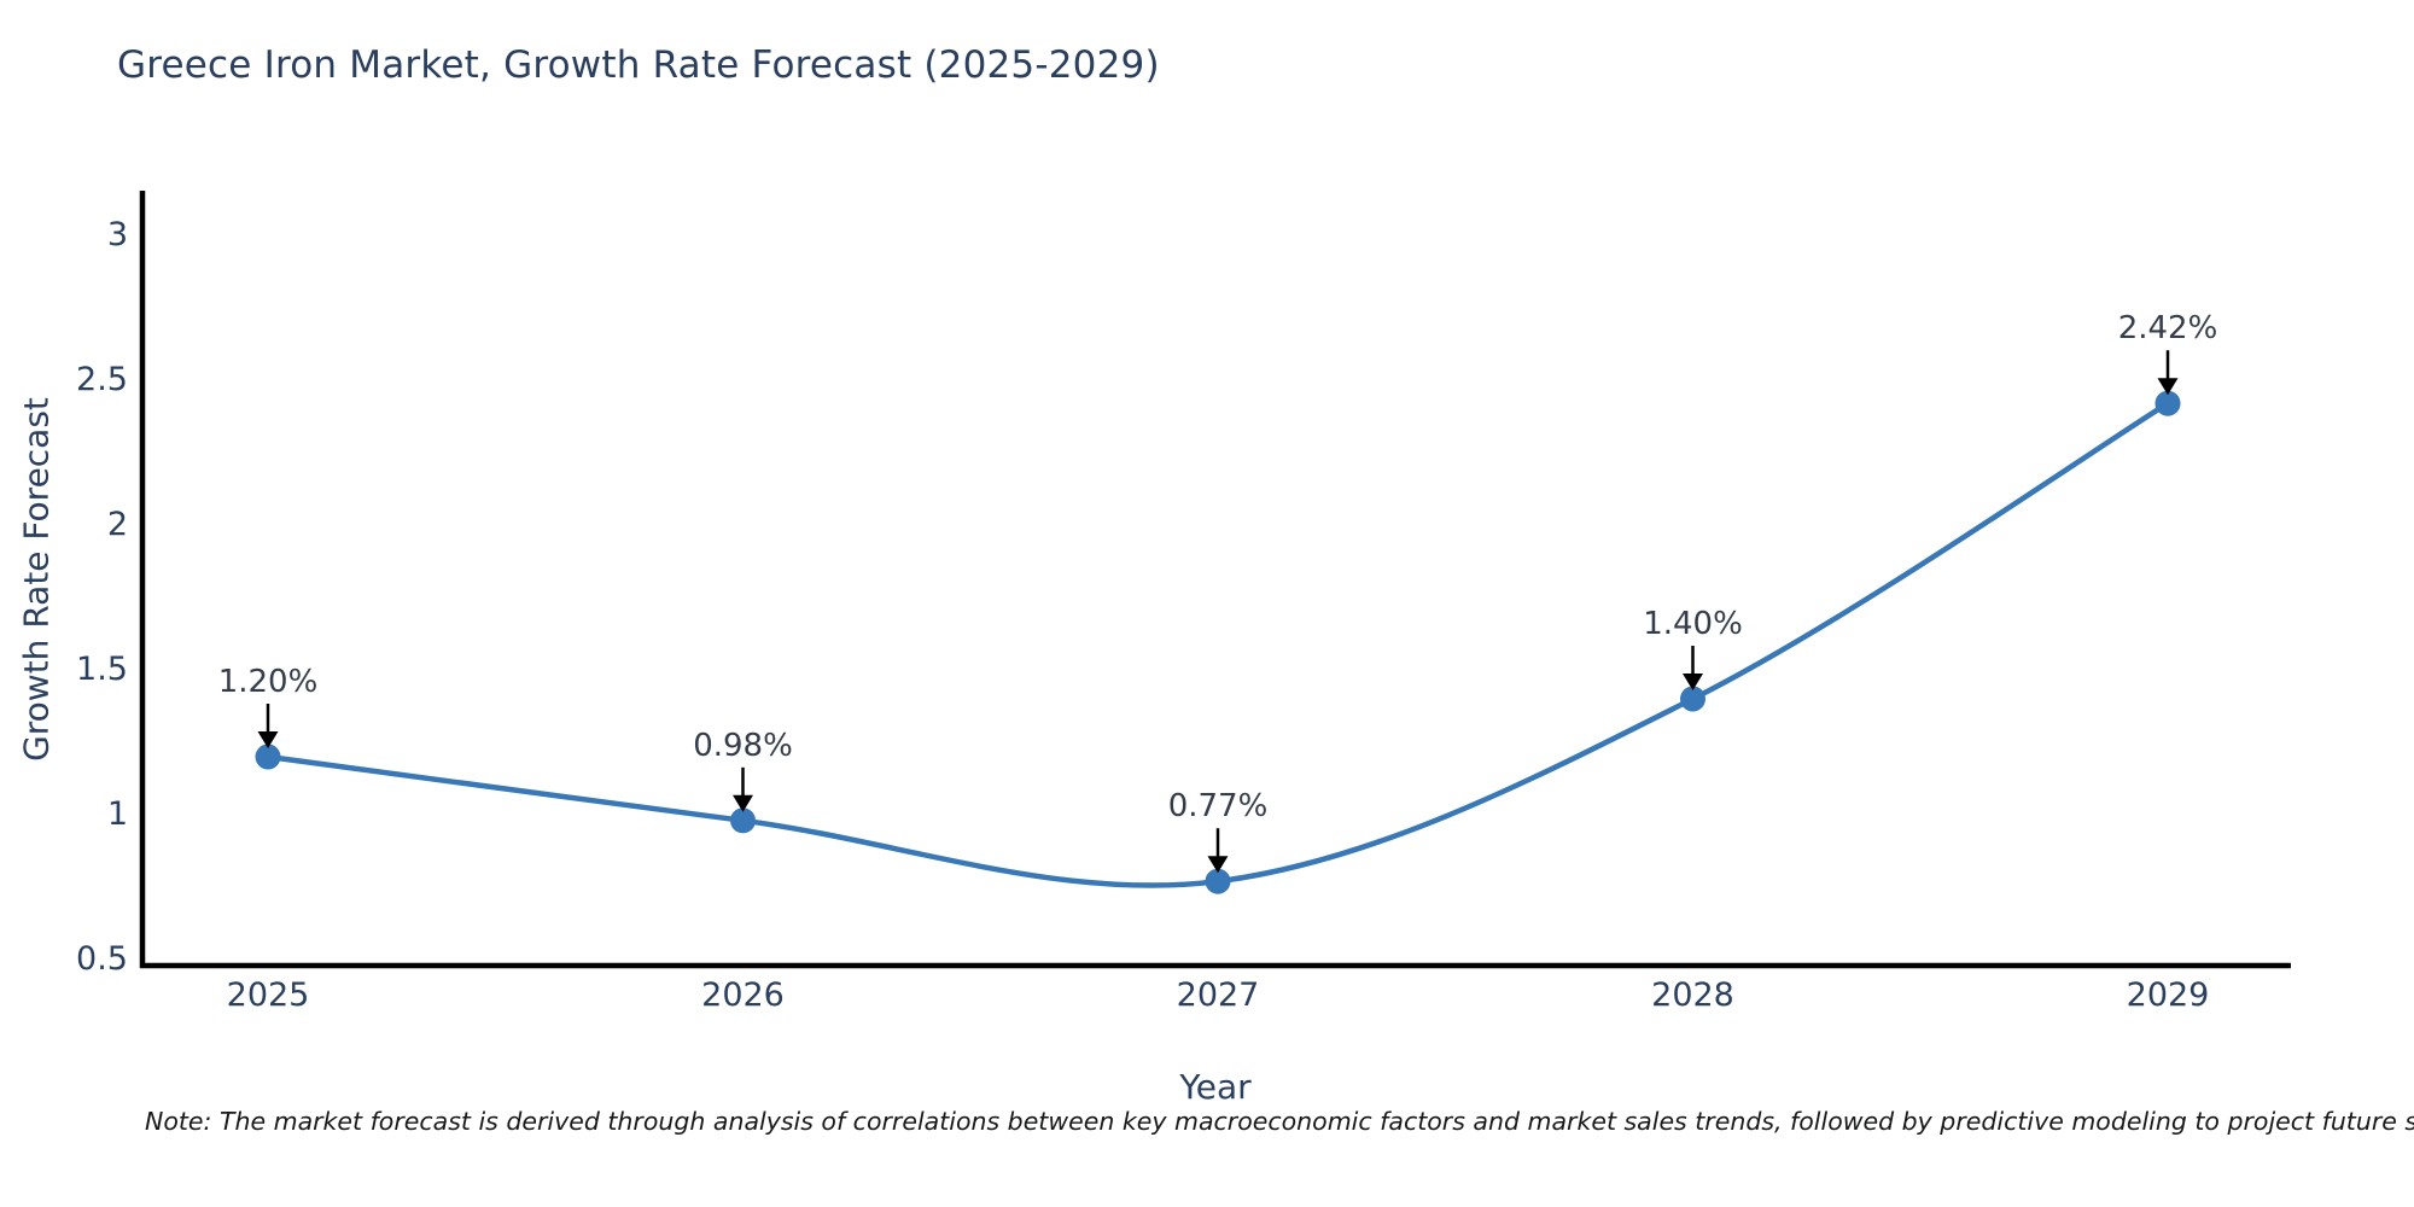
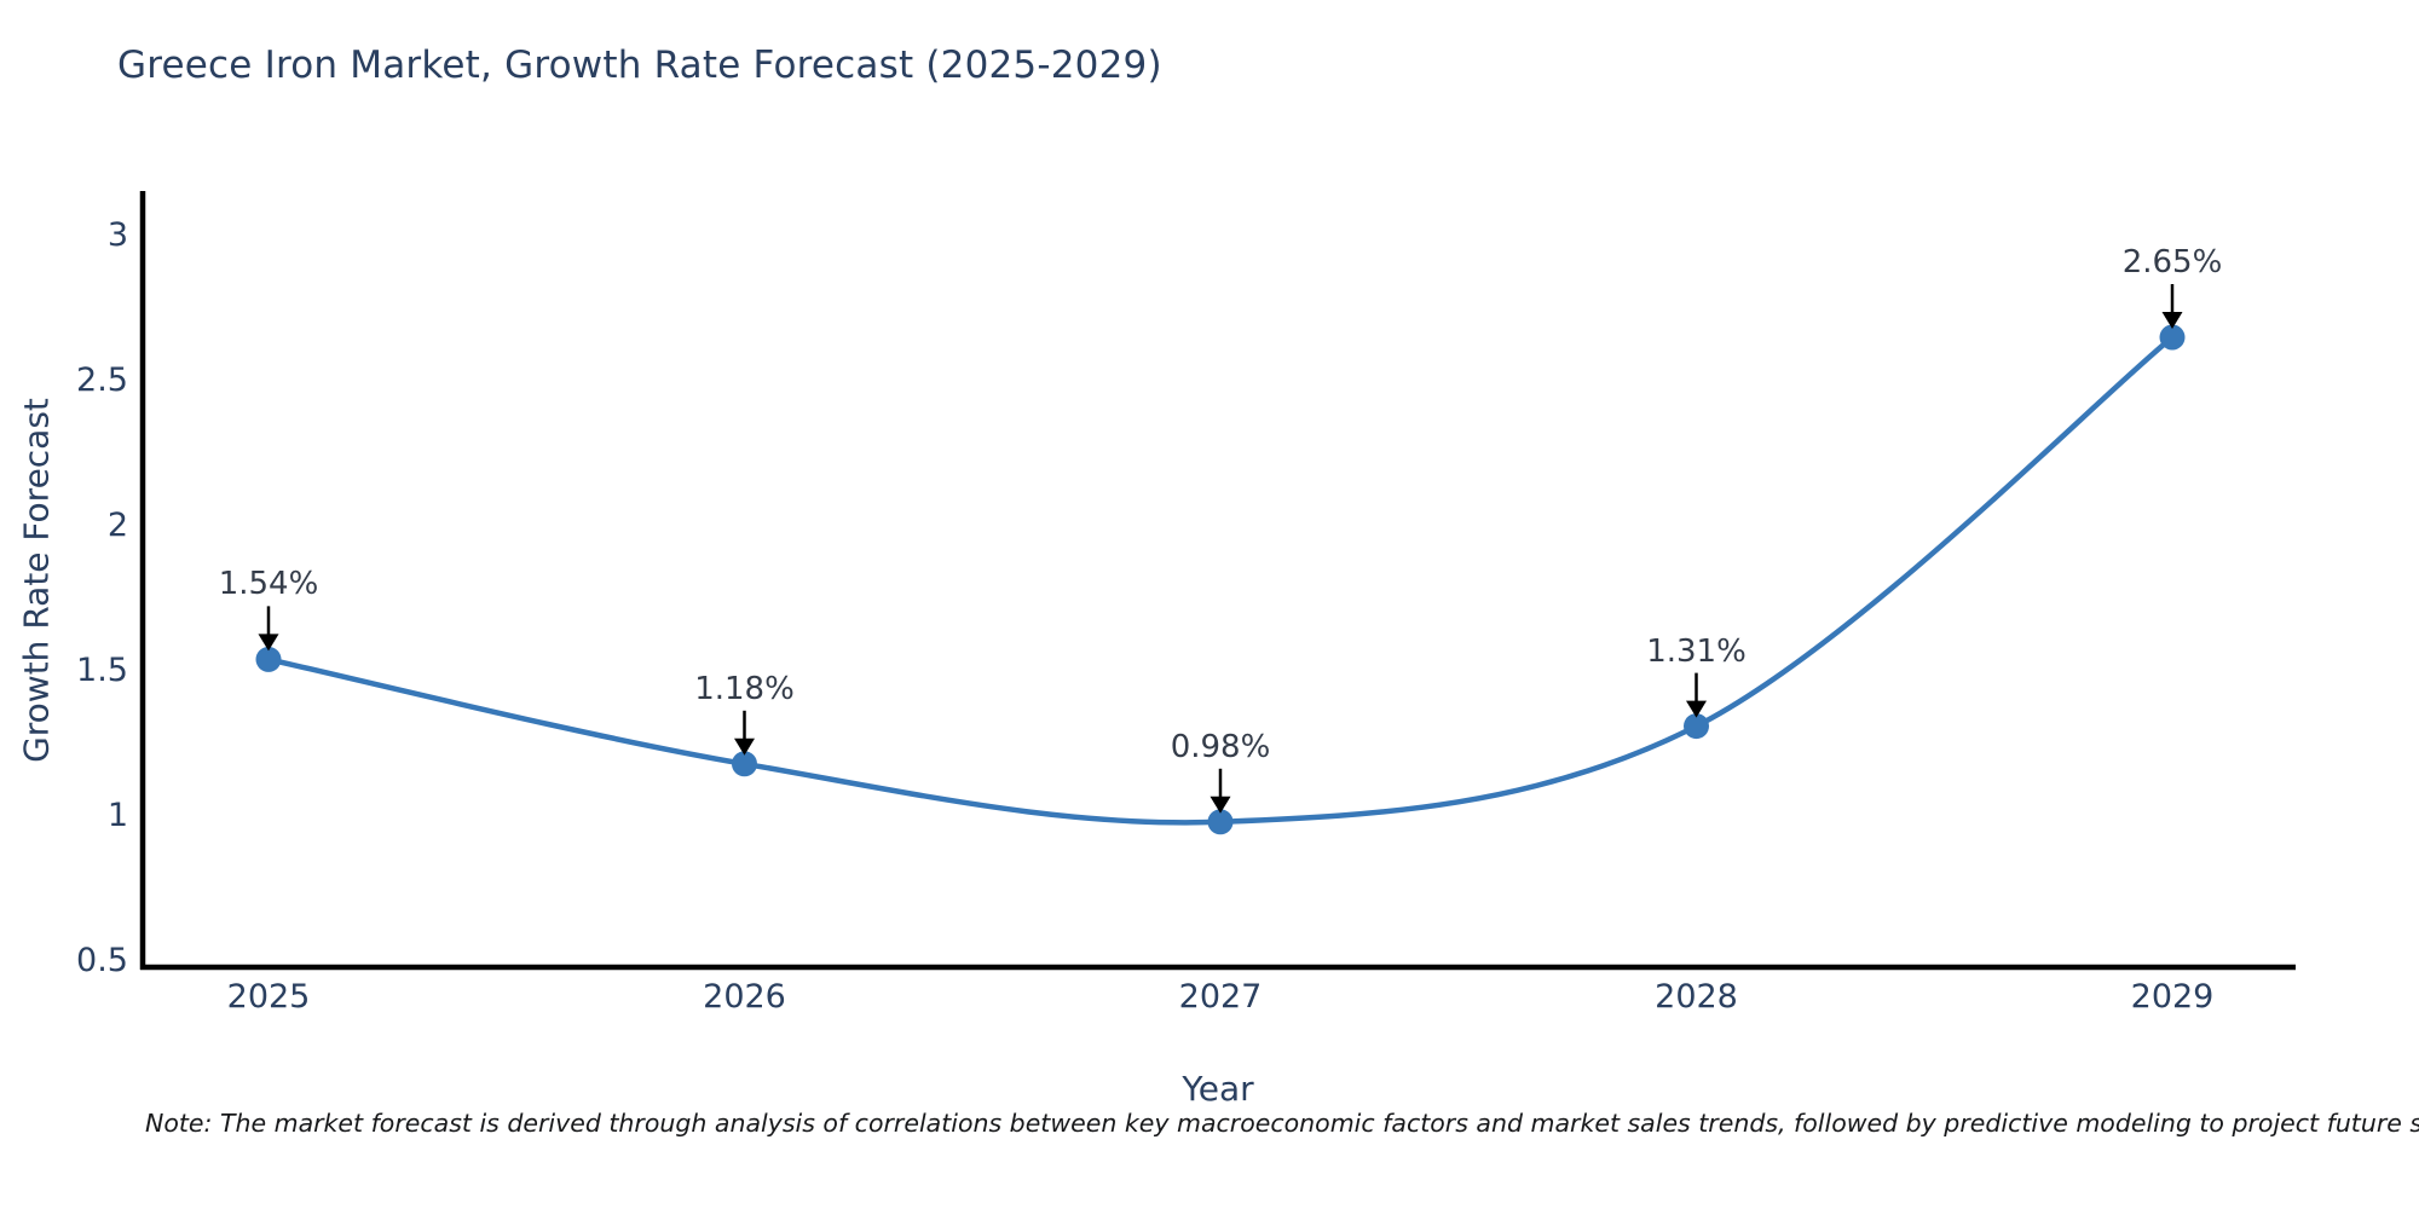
2025: 1.20% -> 1.54%
2026: 0.98% -> 1.18%
2027: 0.77% -> 0.98%
2028: 1.40% -> 1.31%
2029: 2.42% -> 2.65%
